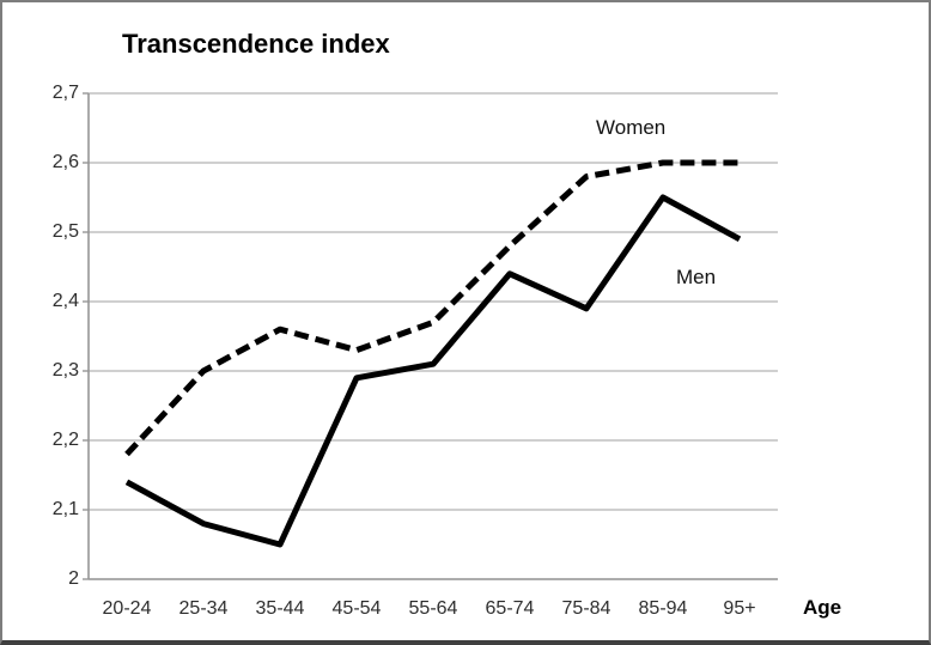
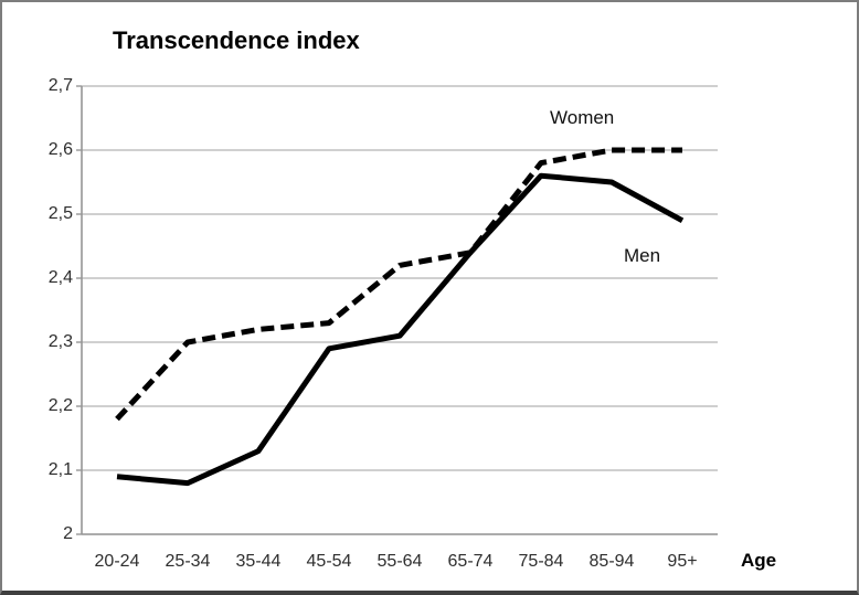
Men/20-24: 2,14 -> 2,09
Women/35-44: 2,36 -> 2,32
Men/35-44: 2,05 -> 2,13
Women/55-64: 2,37 -> 2,42
Women/65-74: 2,48 -> 2,44
Men/75-84: 2,39 -> 2,56
